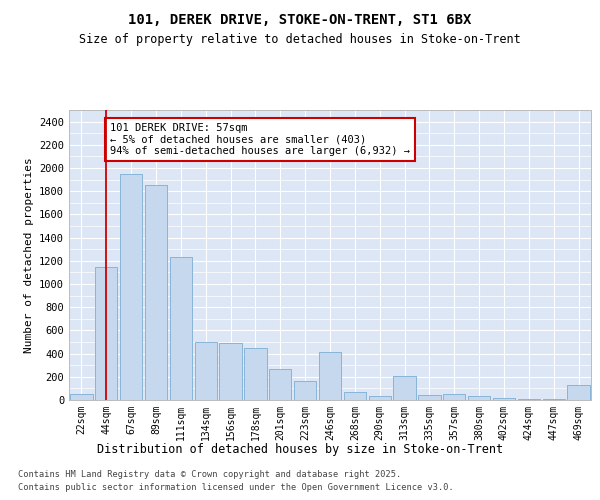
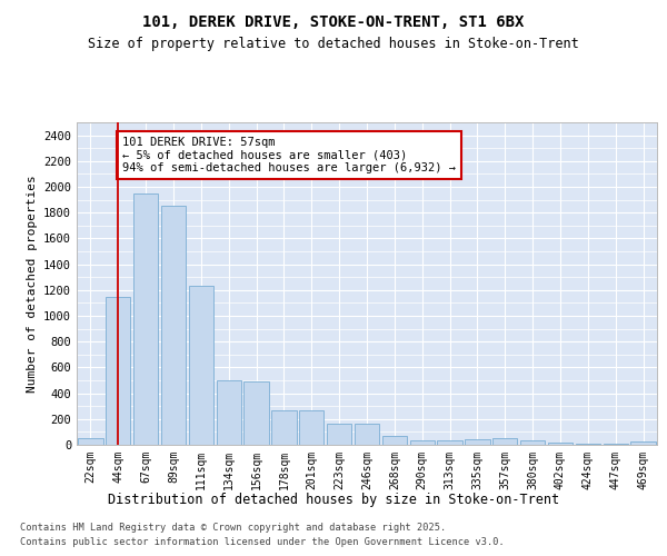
178sqm: 450 -> 260
246sqm: 410 -> 160
313sqm: 210 -> 40
469sqm: 130 -> 30
